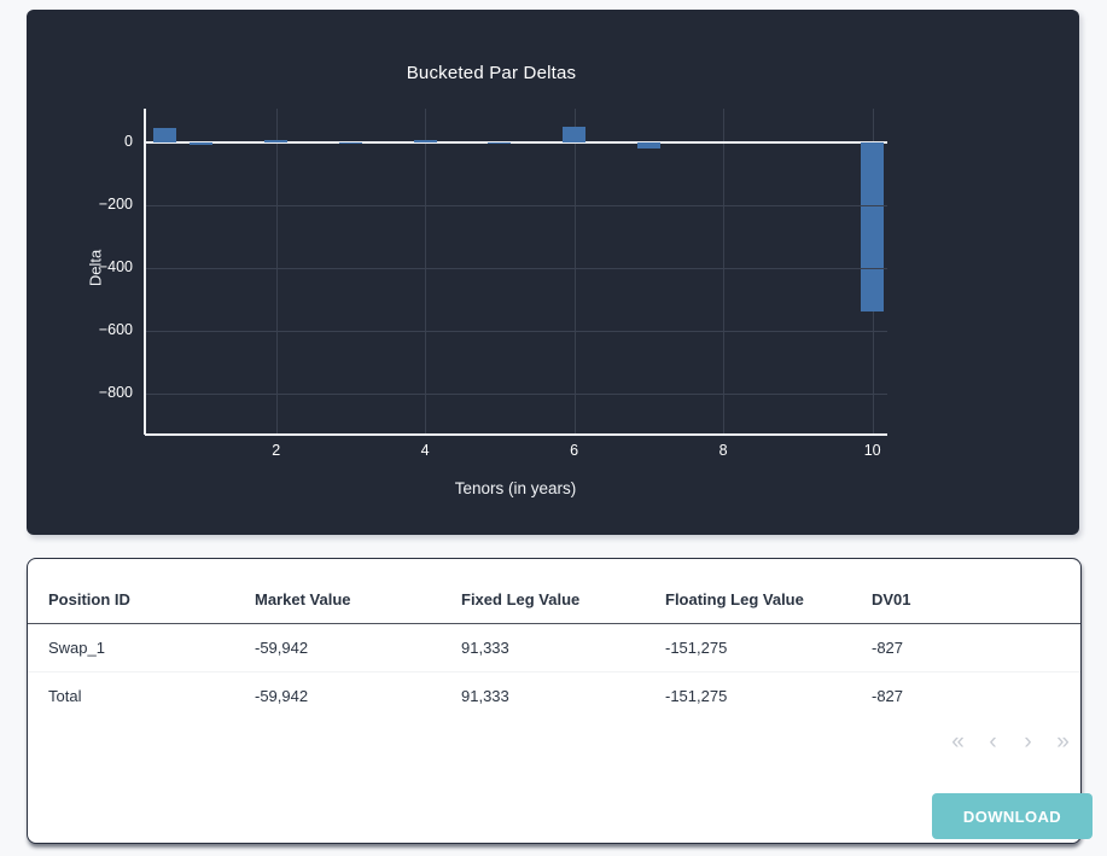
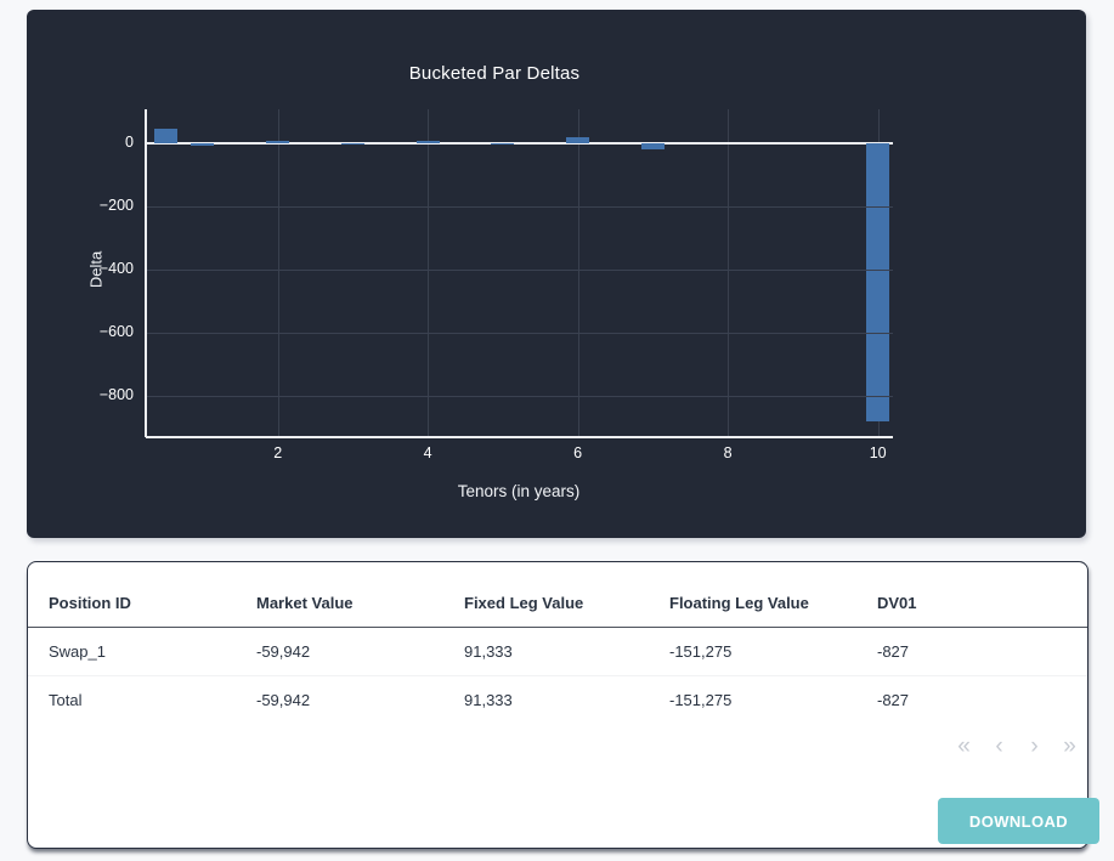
6: 50 -> 20
10: -540 -> -880
